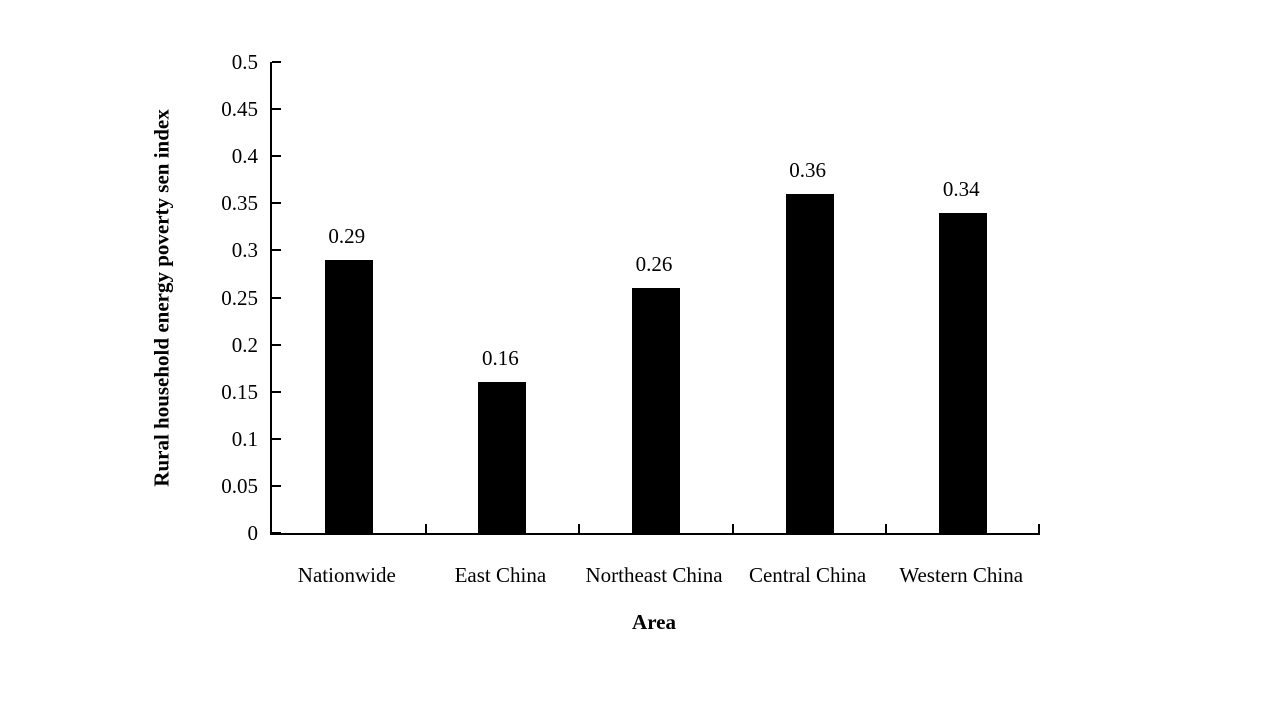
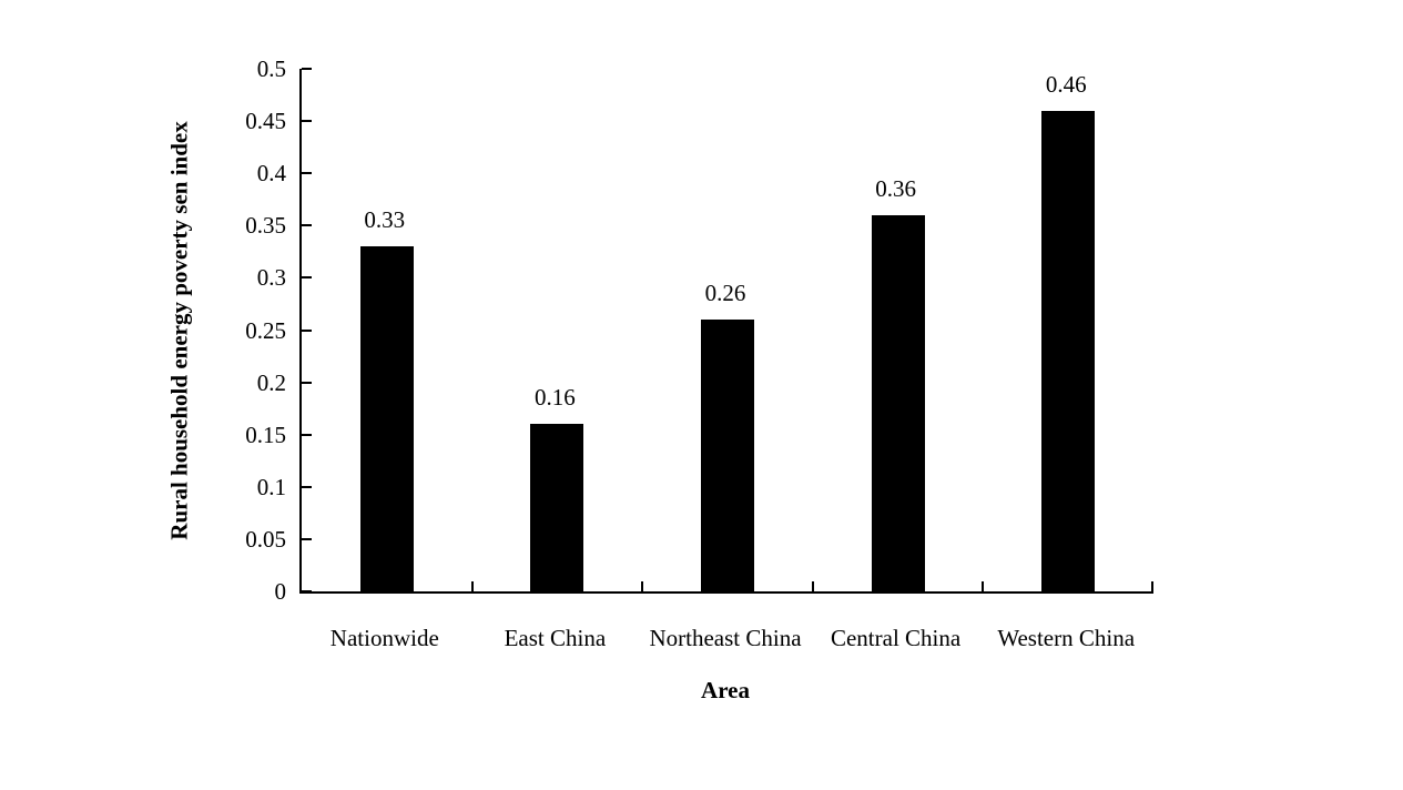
Nationwide: 0.29 -> 0.33
Western China: 0.34 -> 0.46
